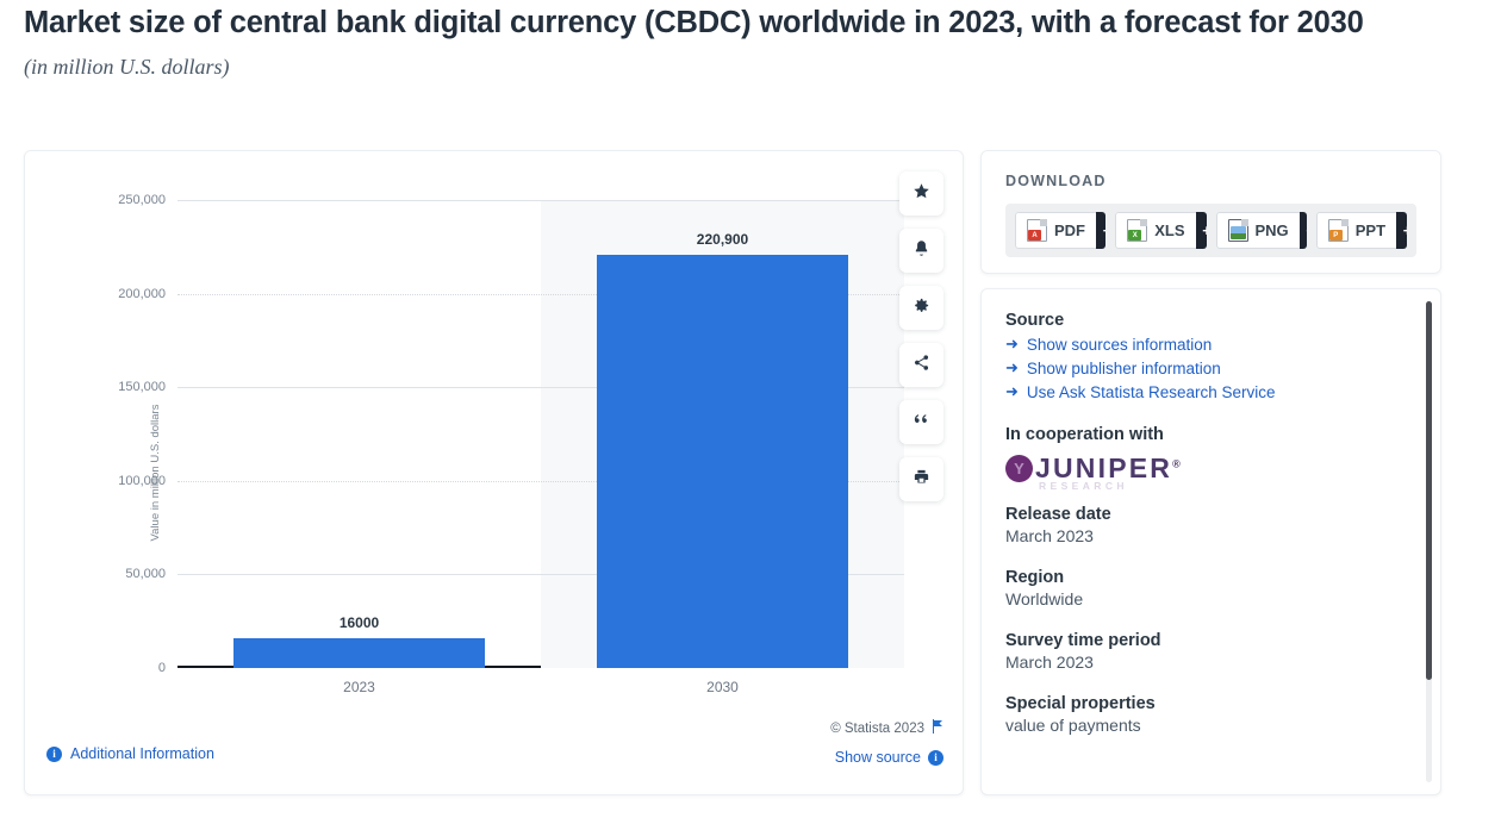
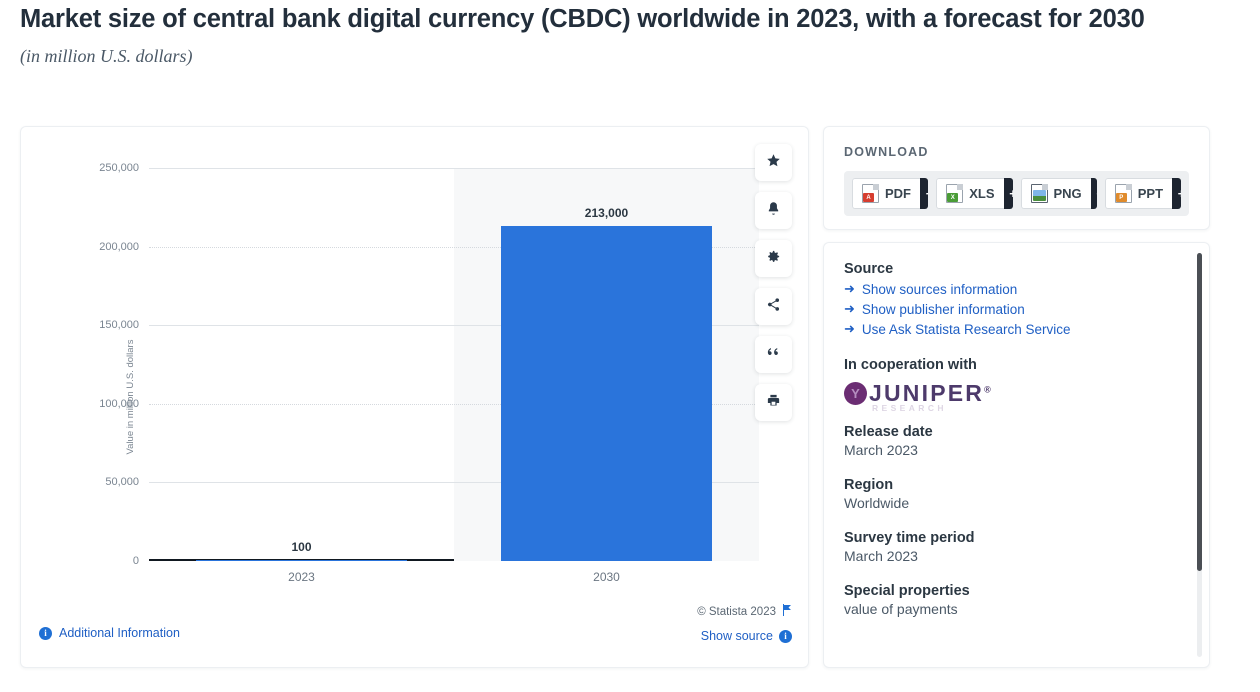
2023: 16000 -> 100
2030: 220,900 -> 213,000
